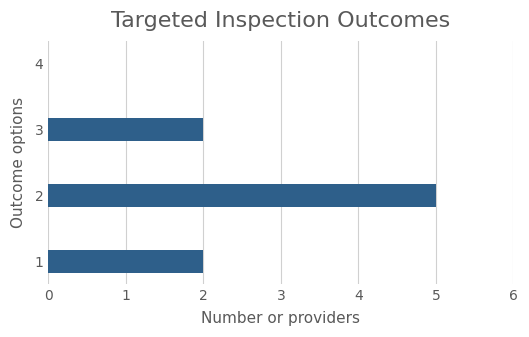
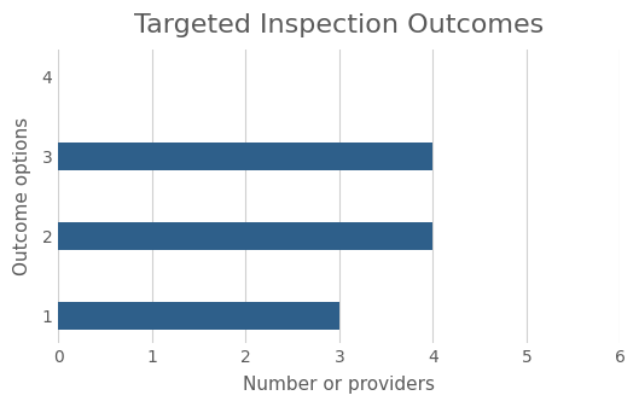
3: 2 -> 4
2: 5 -> 4
1: 2 -> 3
